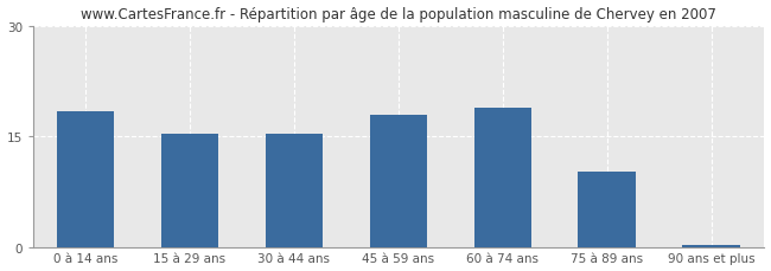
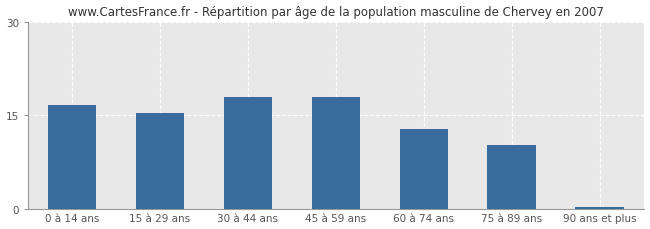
0 à 14 ans: 18.4 -> 16.7
30 à 44 ans: 15.4 -> 17.9
60 à 74 ans: 18.8 -> 12.8
